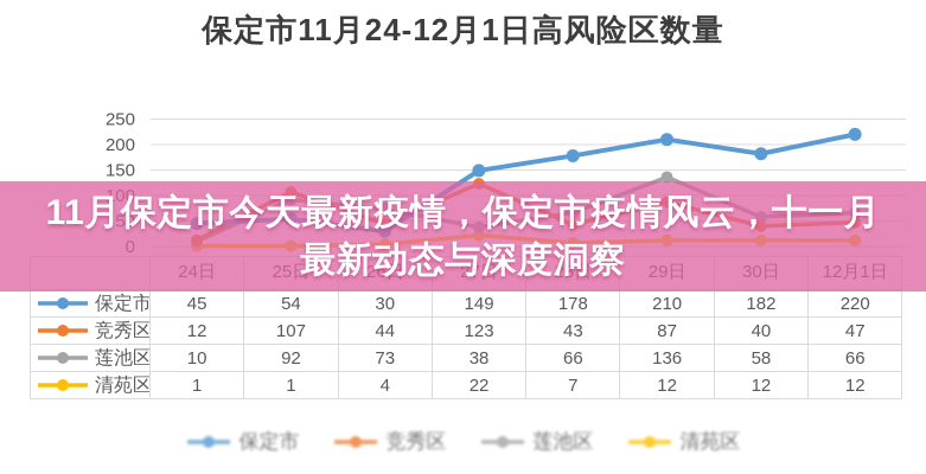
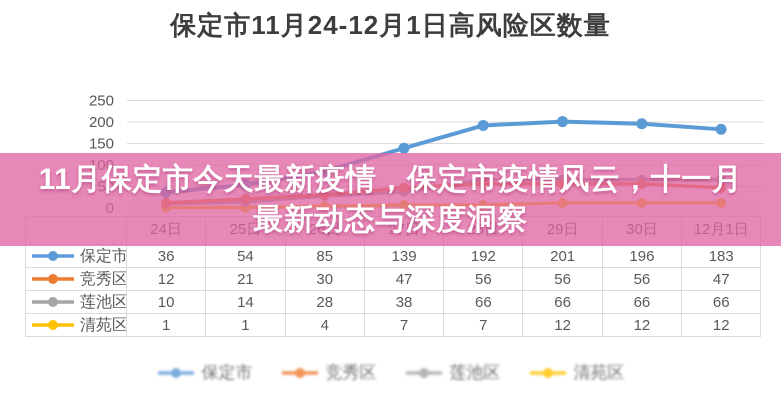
保定市/24日: 45 -> 36
竞秀区/25日: 107 -> 21
莲池区/25日: 92 -> 14
保定市/26日: 30 -> 85
竞秀区/26日: 44 -> 30
莲池区/26日: 73 -> 28
保定市/27日: 149 -> 139
竞秀区/27日: 123 -> 47
清苑区/27日: 22 -> 7
保定市/28日: 178 -> 192
竞秀区/28日: 43 -> 56
保定市/29日: 210 -> 201
竞秀区/29日: 87 -> 56
莲池区/29日: 136 -> 66
保定市/30日: 182 -> 196
竞秀区/30日: 40 -> 56
莲池区/30日: 58 -> 66
保定市/12月1日: 220 -> 183
